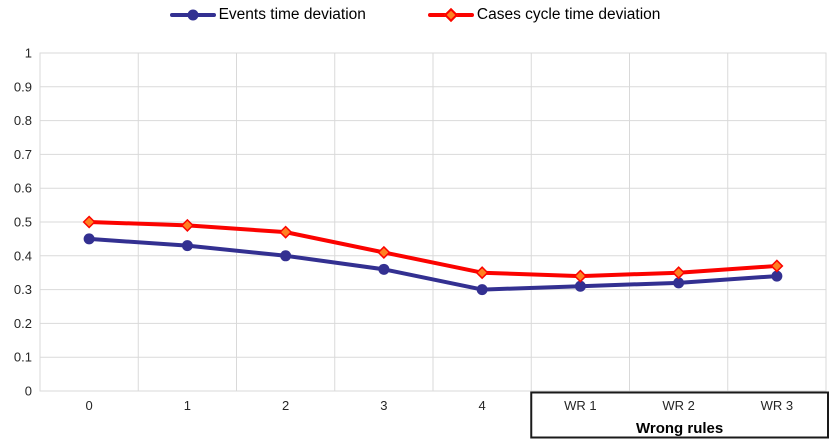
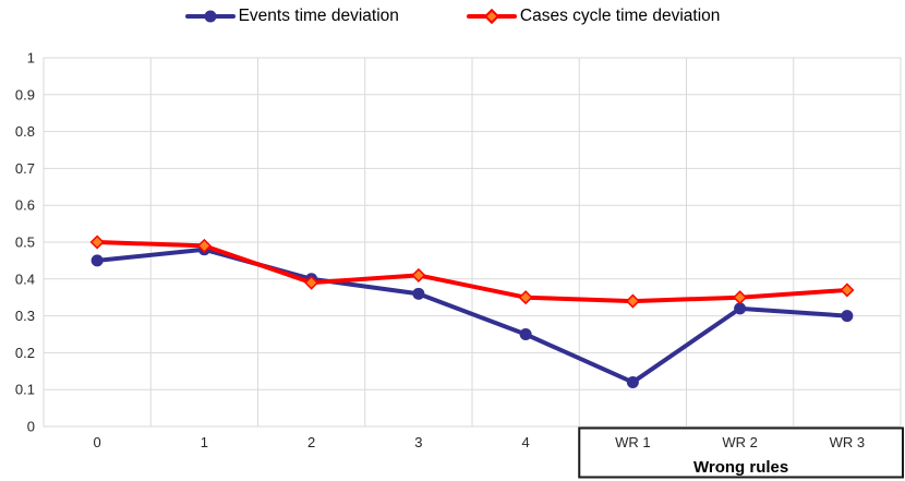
Events time deviation/1: 0.43 -> 0.48
Cases cycle time deviation/2: 0.47 -> 0.39
Events time deviation/4: 0.30 -> 0.25
Events time deviation/WR 1: 0.31 -> 0.12
Events time deviation/WR 3: 0.34 -> 0.30
